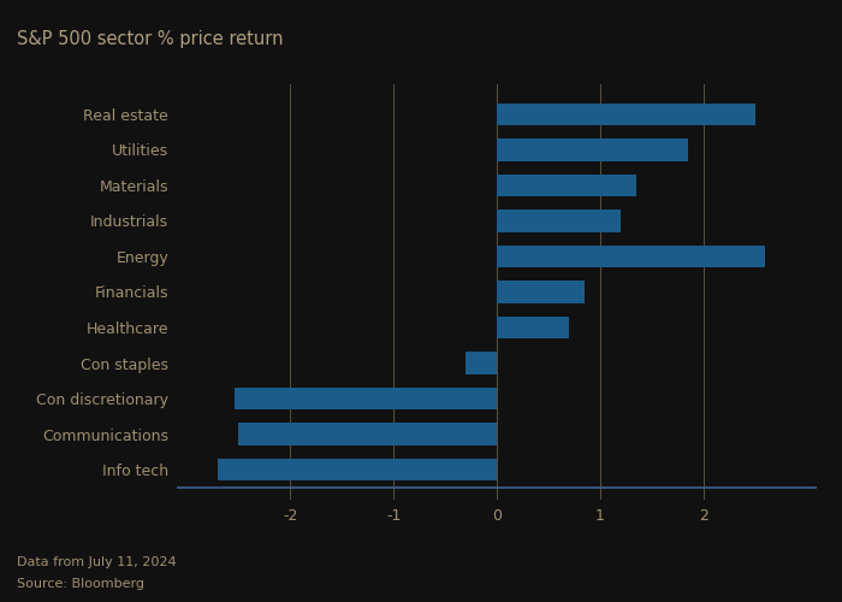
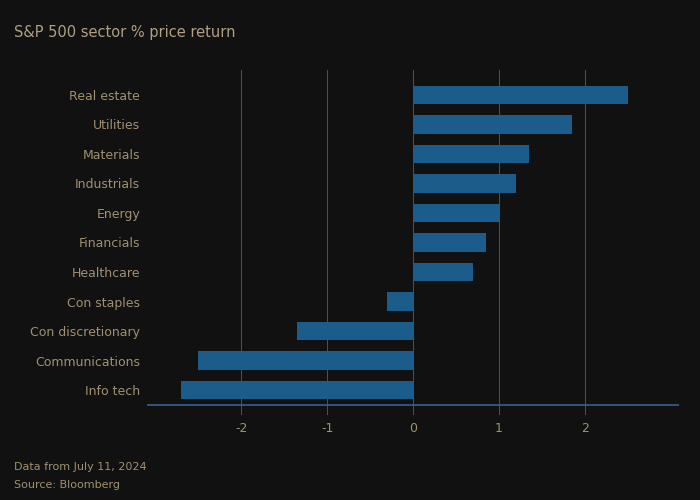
Energy: 2.60 -> 1.00
Con discretionary: -2.54 -> -1.35
